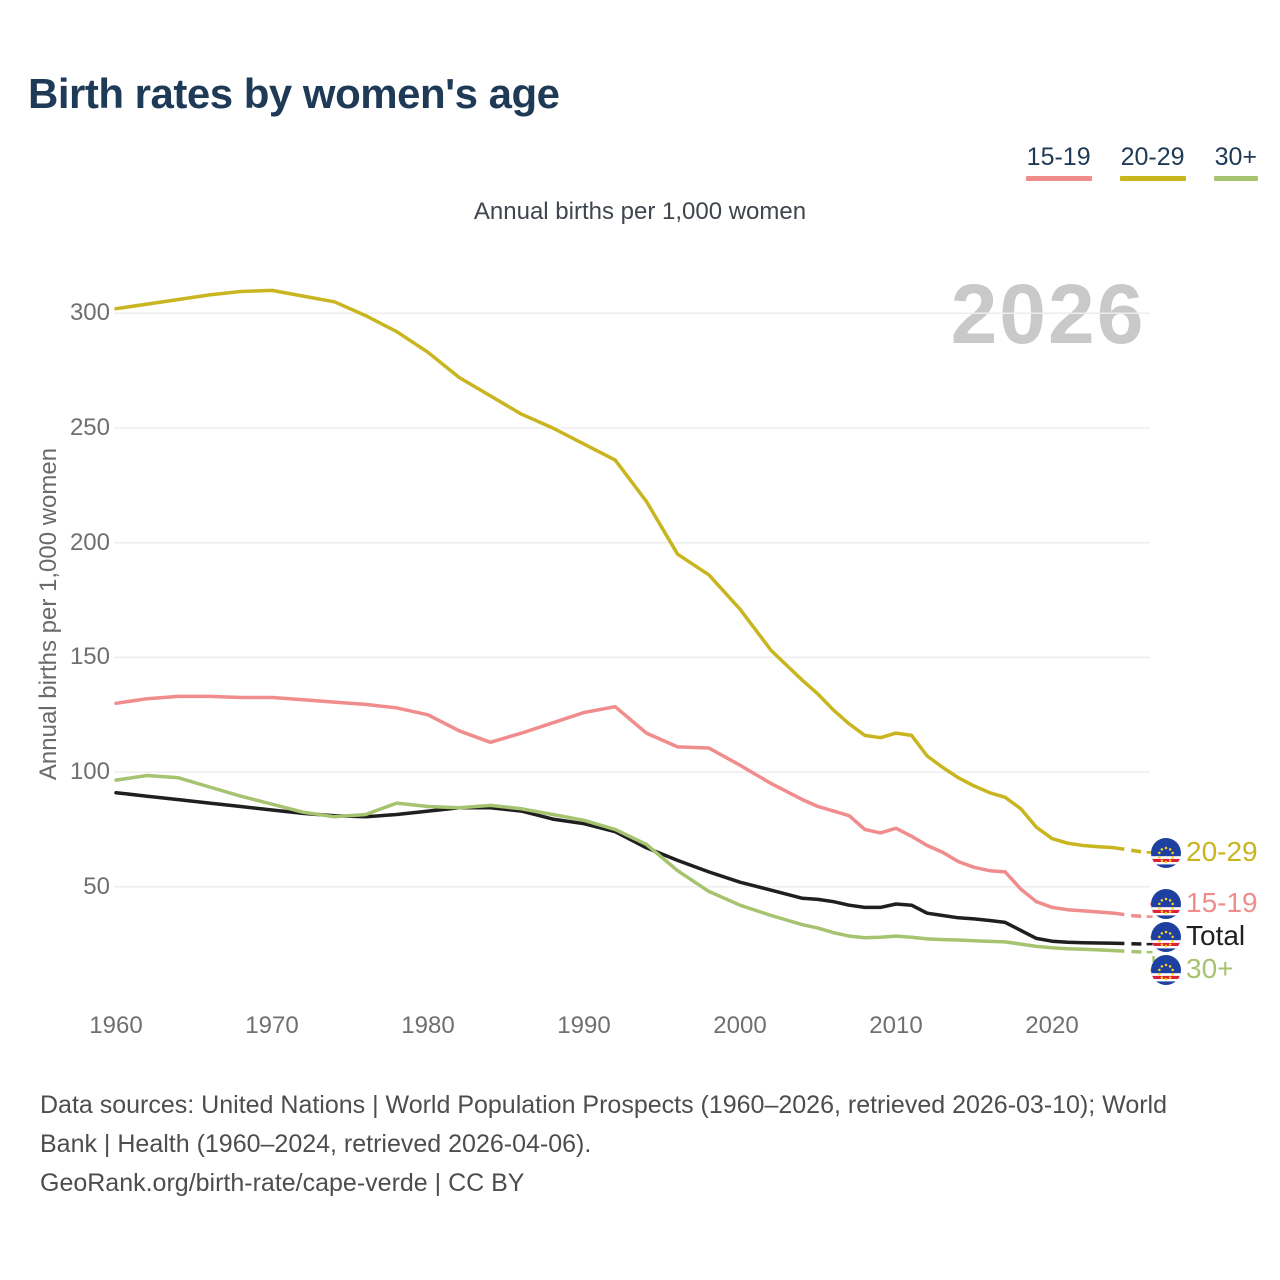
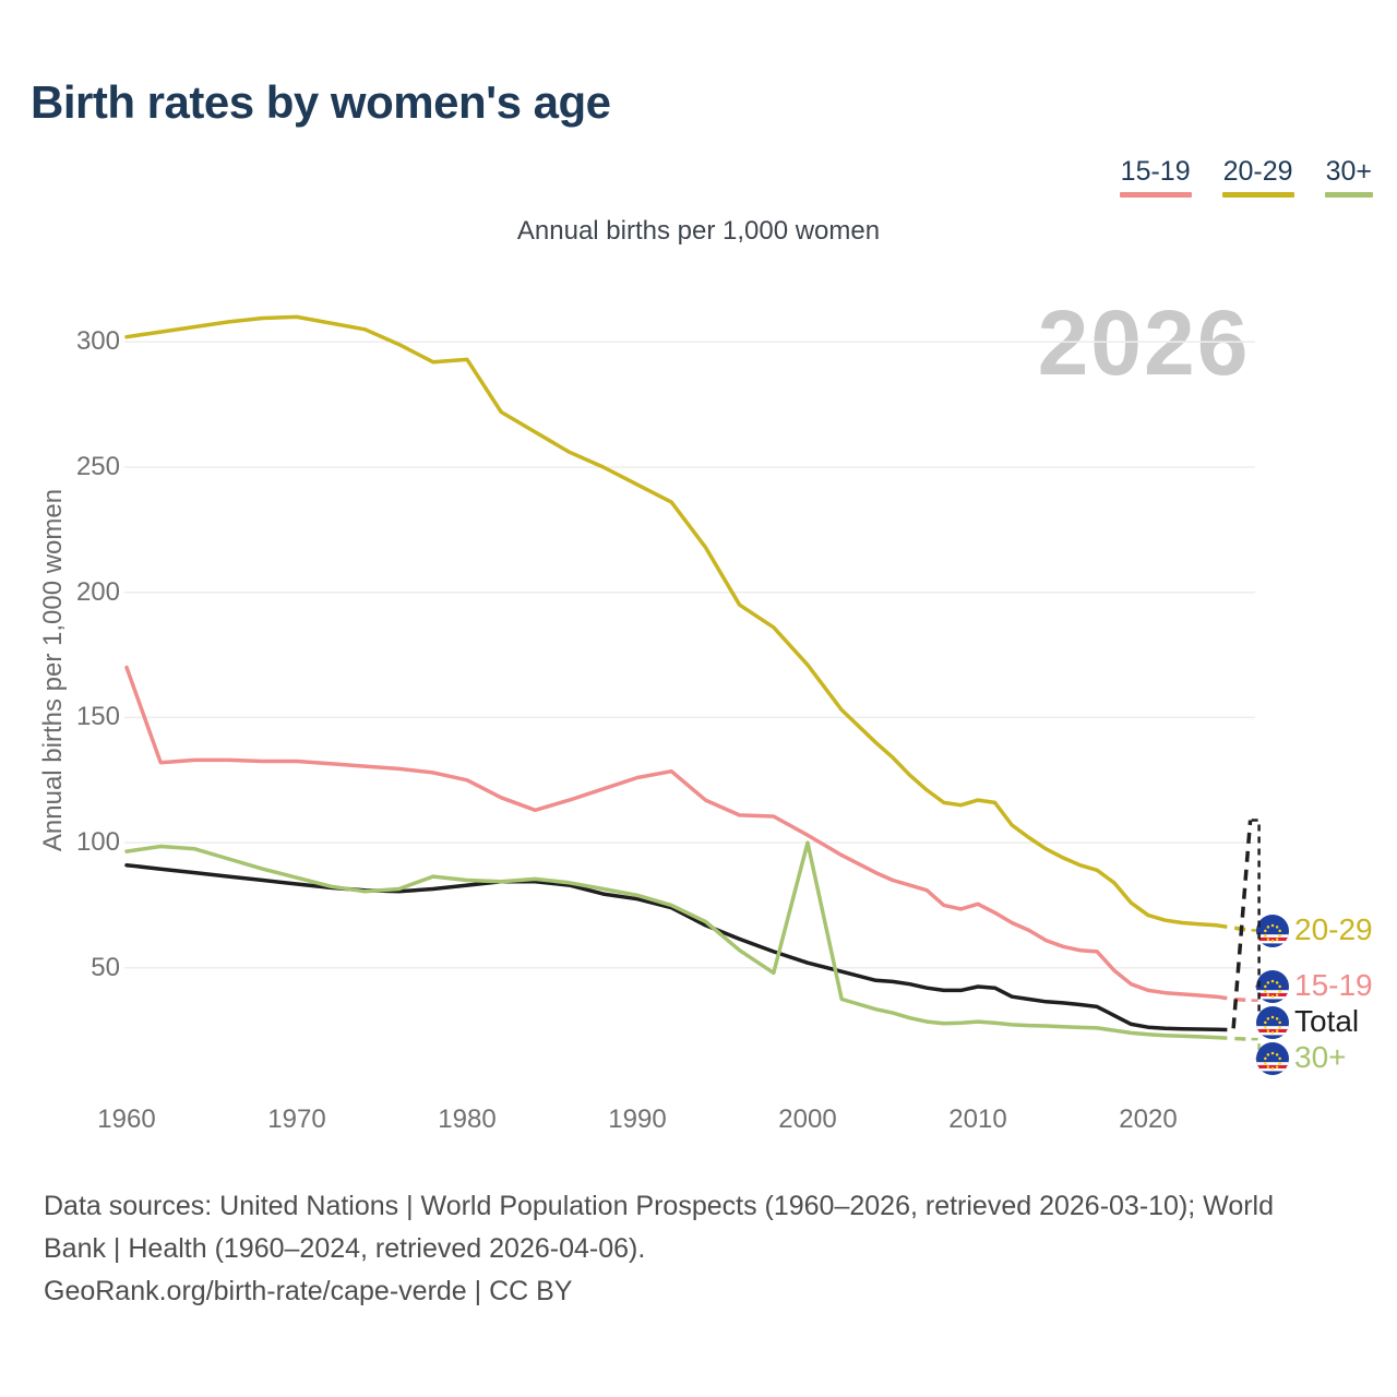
15-19/1960: 130 -> 170
20-29/1980: 283 -> 293
30+/2000: 42 -> 100
Total/2026: 25 -> 109
